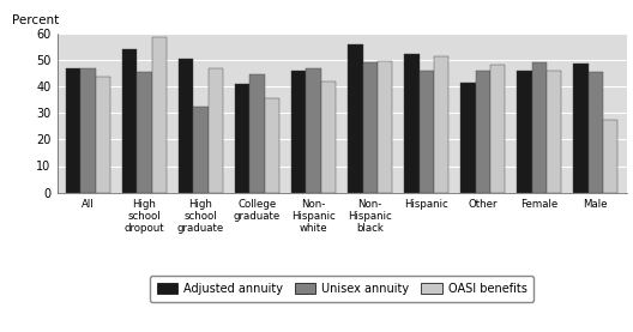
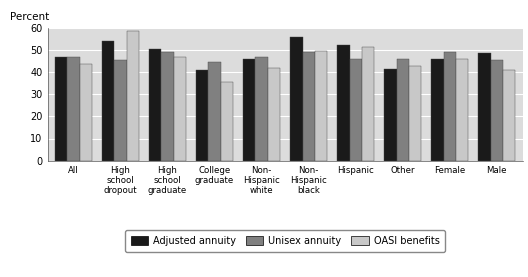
Unisex annuity/High school graduate: 32.5 -> 49.0
OASI benefits/Other: 48.0 -> 42.5
OASI benefits/Male: 27.5 -> 41.0
